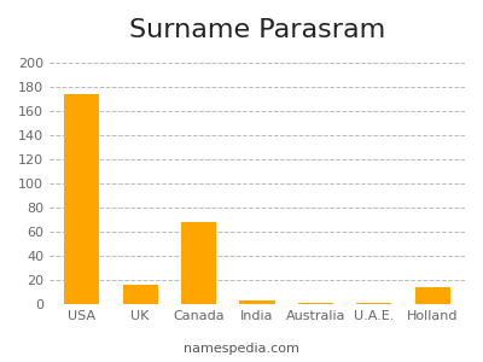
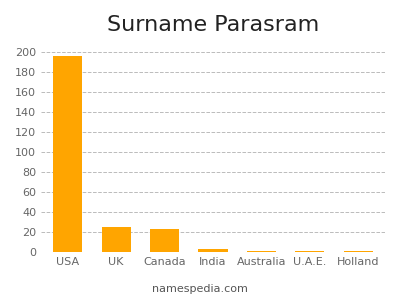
USA: 174 -> 196
UK: 16 -> 25
Canada: 68 -> 23
Holland: 14 -> 1
